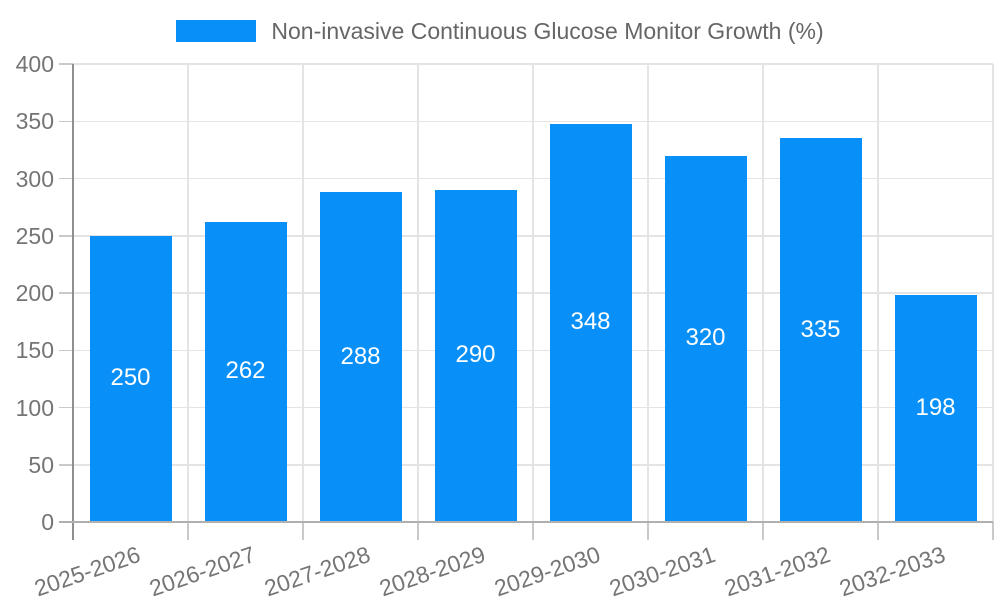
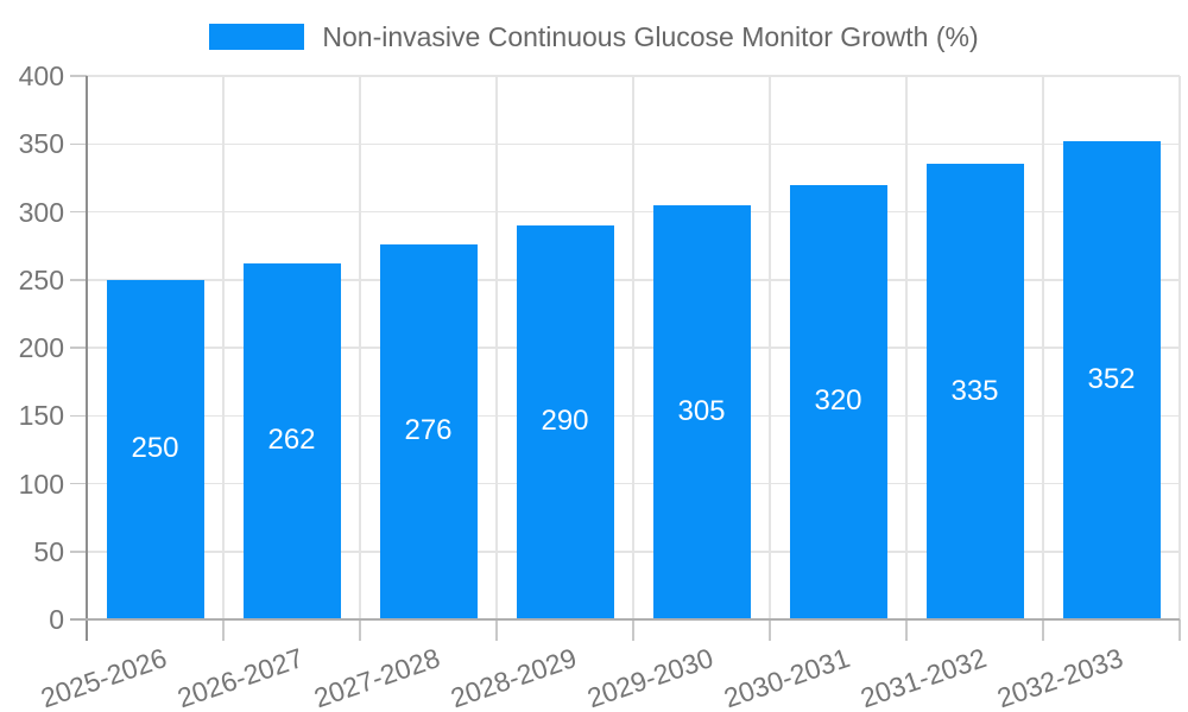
2027-2028: 288 -> 276
2029-2030: 348 -> 305
2032-2033: 198 -> 352
